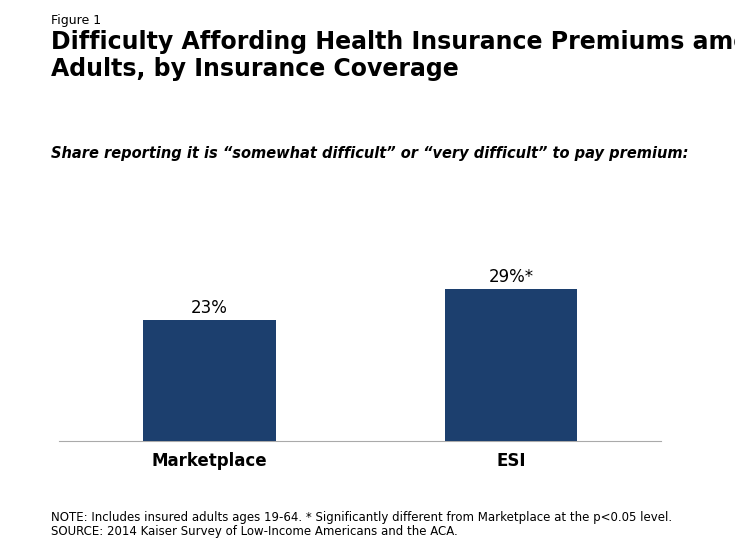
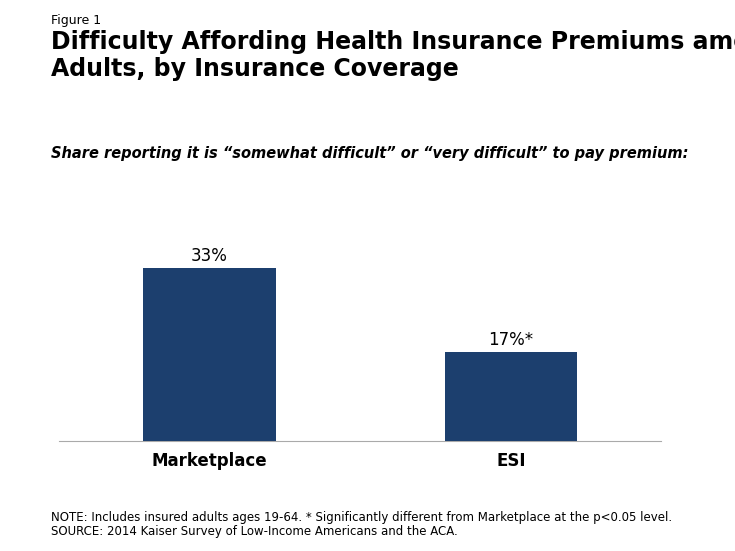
Marketplace: 23% -> 33%
ESI: 29%* -> 17%*
